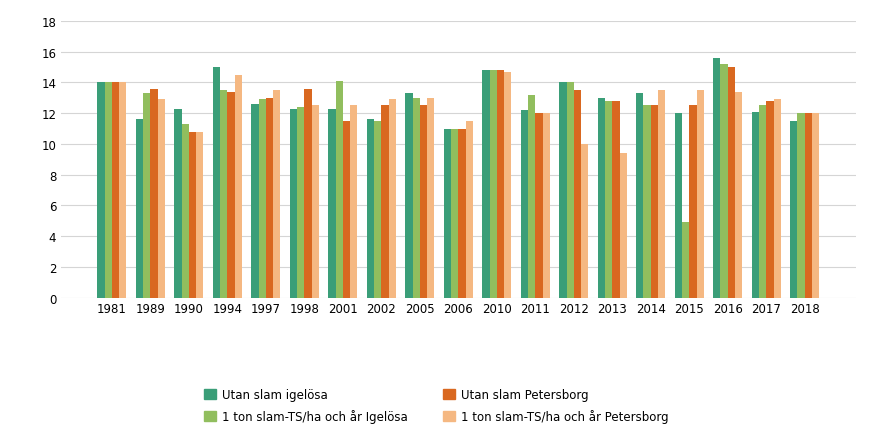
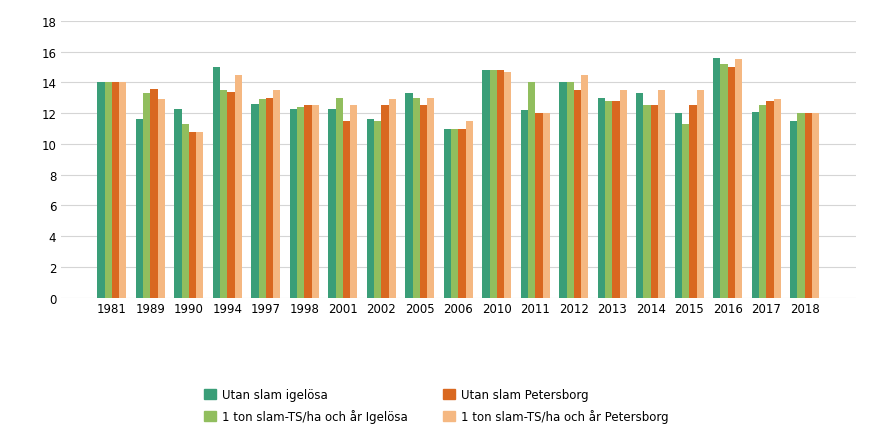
Utan slam Petersborg/1998: 13.6 -> 12.5
1 ton slam-TS/ha och år Igelösa/2001: 14.1 -> 13.0
1 ton slam-TS/ha och år Igelösa/2011: 13.2 -> 14.0
1 ton slam-TS/ha och år Petersborg/2012: 10.0 -> 14.5
1 ton slam-TS/ha och år Petersborg/2013: 9.4 -> 13.5
1 ton slam-TS/ha och år Igelösa/2015: 4.9 -> 11.3
1 ton slam-TS/ha och år Petersborg/2016: 13.4 -> 15.5
